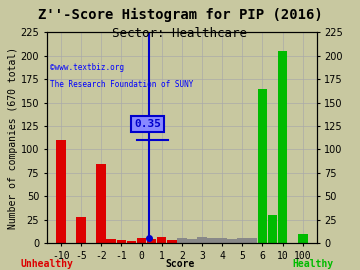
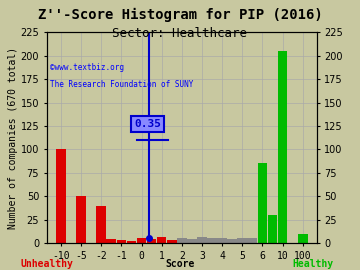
-10: 110 -> 100
-5: 28 -> 50
-2: 84 -> 40
6: 164 -> 85
